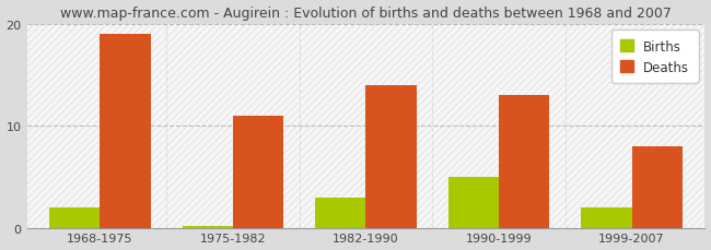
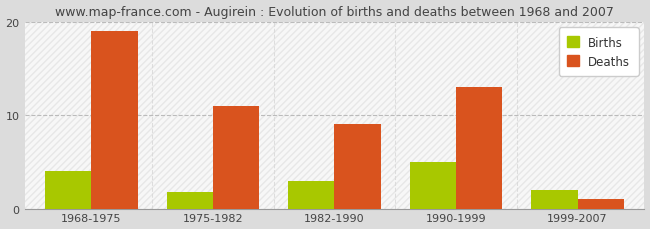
Births/1968-1975: 2.0 -> 4.0
Births/1975-1982: 0.2 -> 1.8
Deaths/1982-1990: 14 -> 9
Deaths/1999-2007: 8 -> 1
